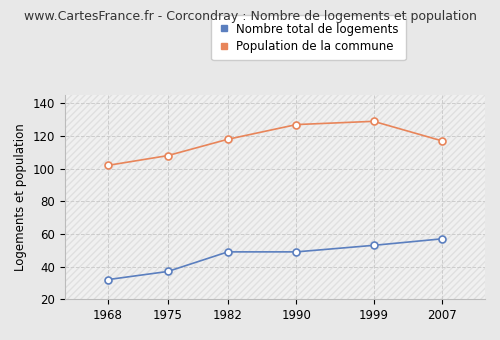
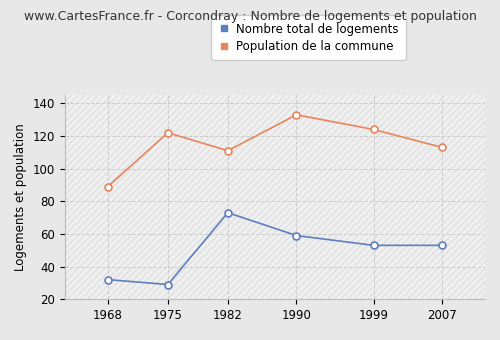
Population de la commune/1968: 102 -> 89
Nombre total de logements/1975: 37 -> 29
Population de la commune/1975: 108 -> 122
Nombre total de logements/1982: 49 -> 73
Population de la commune/1982: 118 -> 111
Nombre total de logements/1990: 49 -> 59
Population de la commune/1990: 127 -> 133
Population de la commune/1999: 129 -> 124
Nombre total de logements/2007: 57 -> 53
Population de la commune/2007: 117 -> 113
